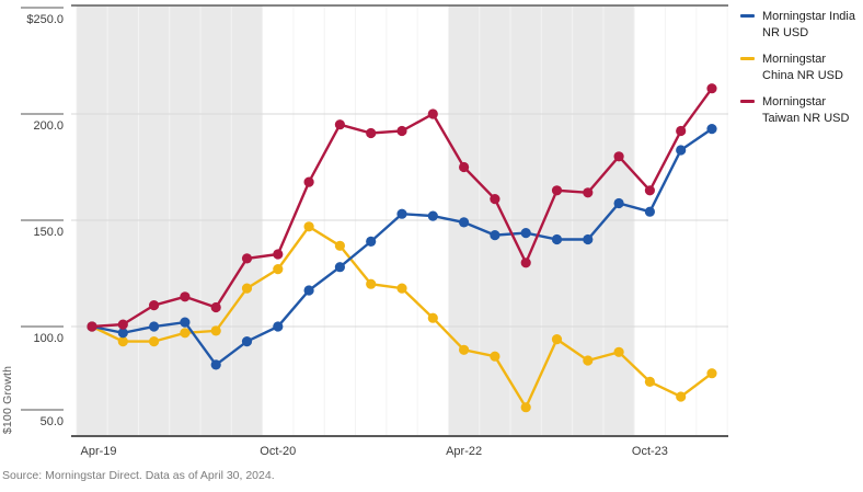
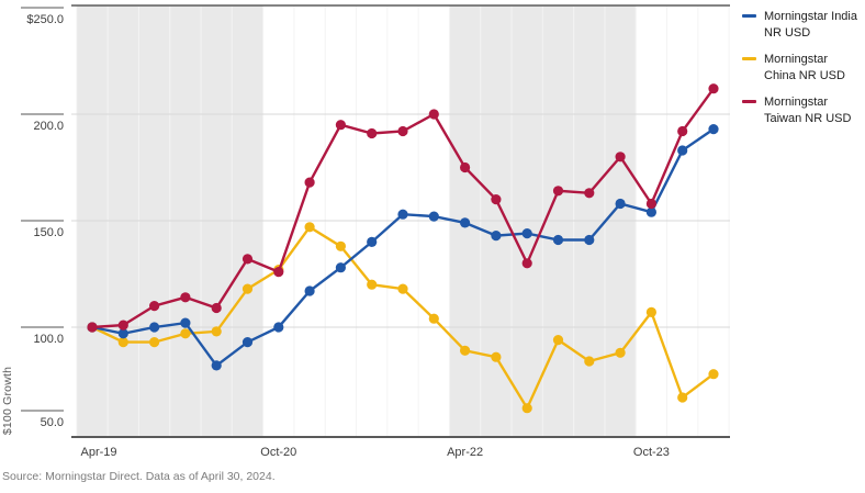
Morningstar Taiwan NR USD/Oct-20: 134 -> 126
Morningstar China NR USD/Oct-23: 74 -> 107
Morningstar Taiwan NR USD/Oct-23: 164 -> 158
